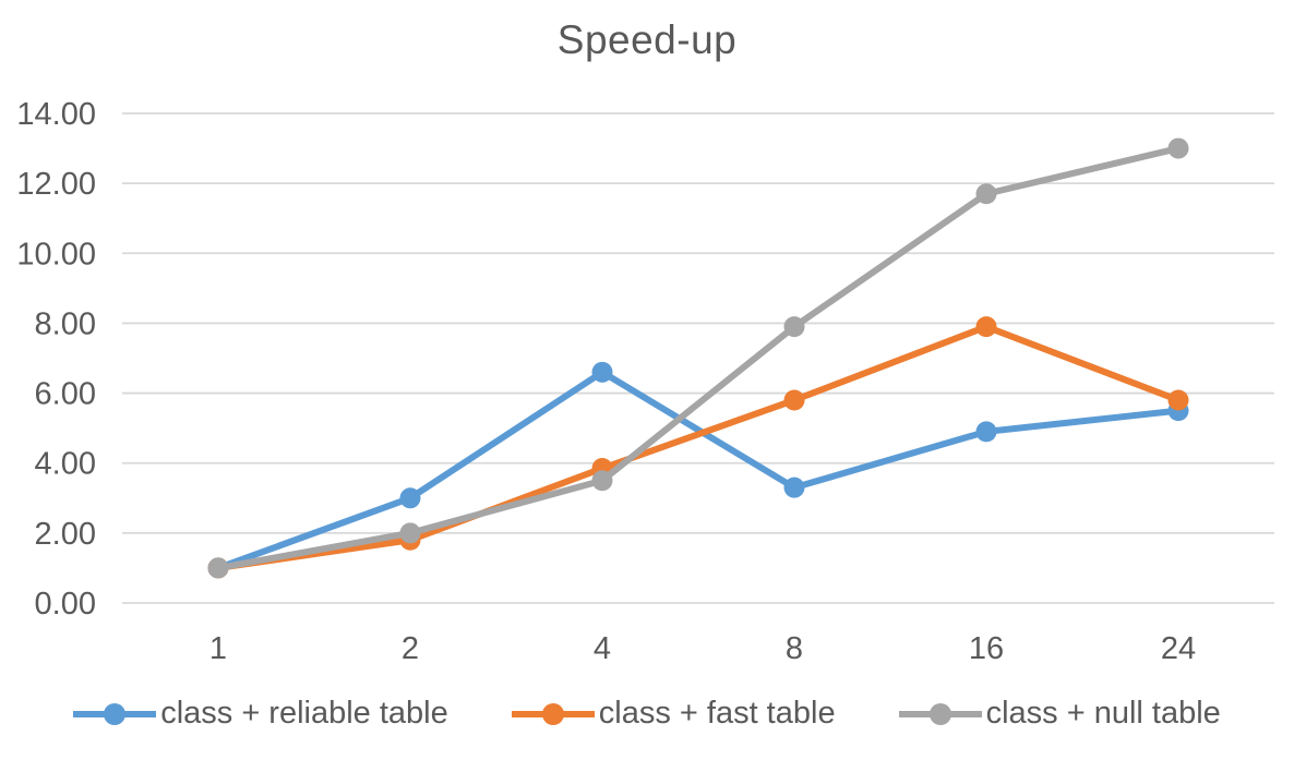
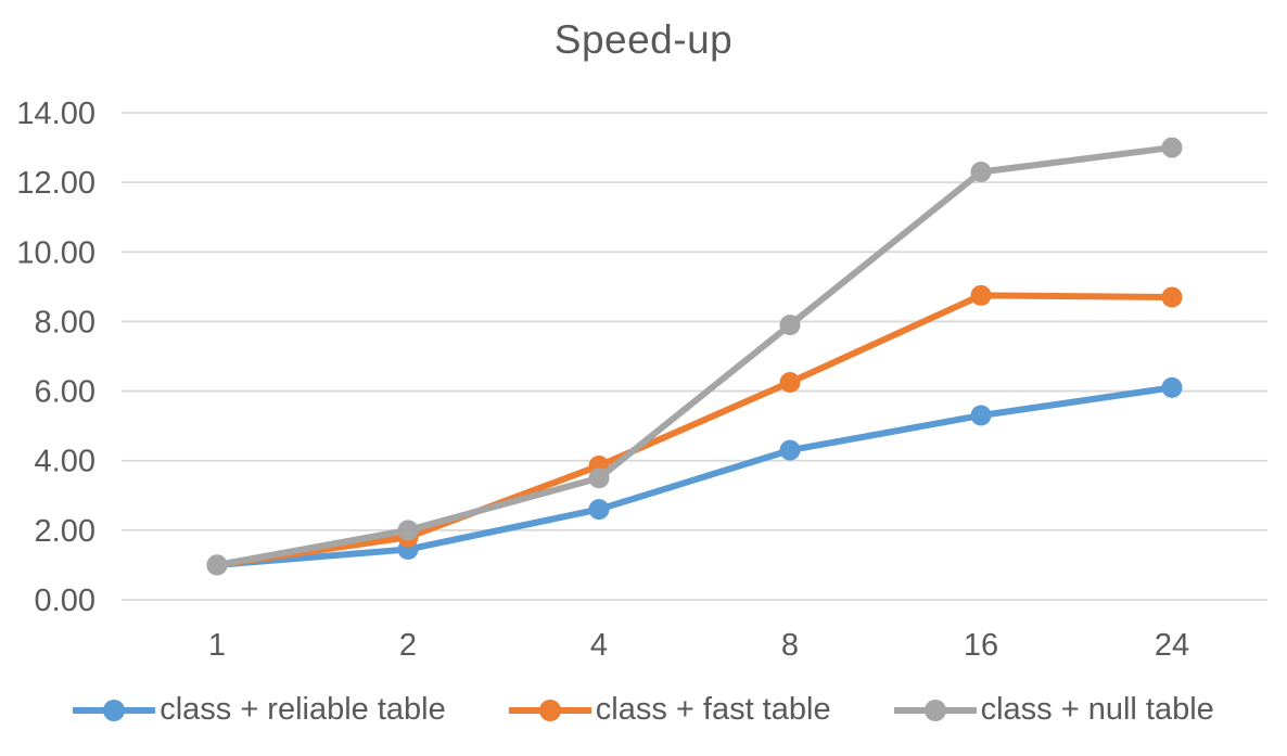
class + reliable table/2: 3.0 -> 1.4
class + reliable table/4: 6.6 -> 2.6
class + reliable table/8: 3.3 -> 4.3
class + fast table/8: 5.8 -> 6.2
class + reliable table/16: 4.9 -> 5.3
class + fast table/16: 7.9 -> 8.8
class + null table/16: 11.7 -> 12.3
class + reliable table/24: 5.5 -> 6.1
class + fast table/24: 5.8 -> 8.7
